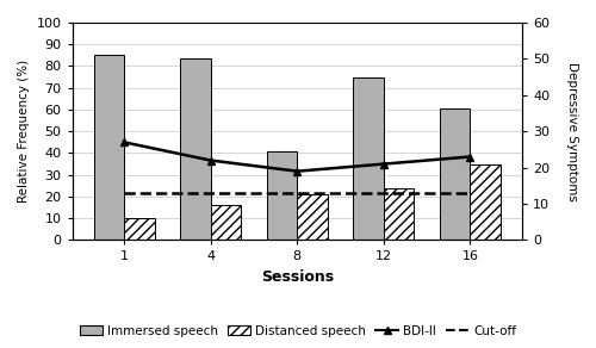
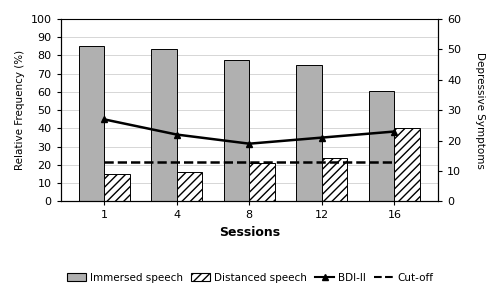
Distanced speech/1: 10 -> 15
Immersed speech/8: 41 -> 78
Distanced speech/16: 35 -> 40
